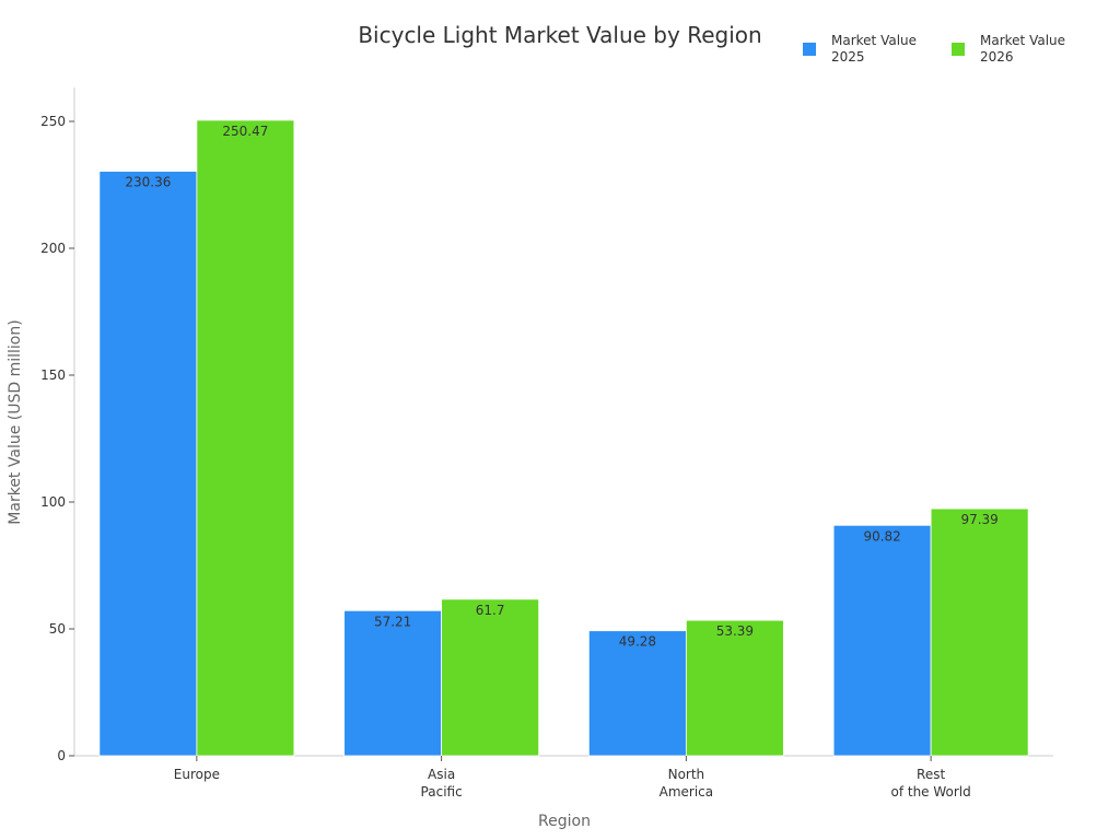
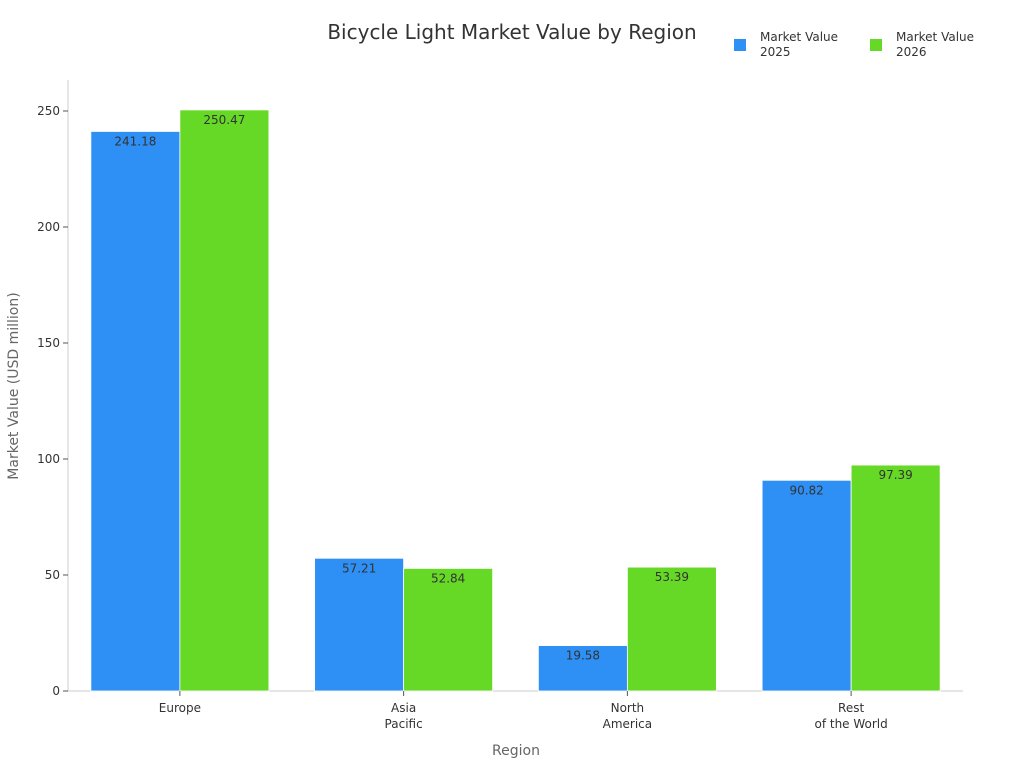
Market Value 2025/Europe: 230.36 -> 241.18
Market Value 2026/Asia Pacific: 61.7 -> 52.84
Market Value 2025/North America: 49.28 -> 19.58
